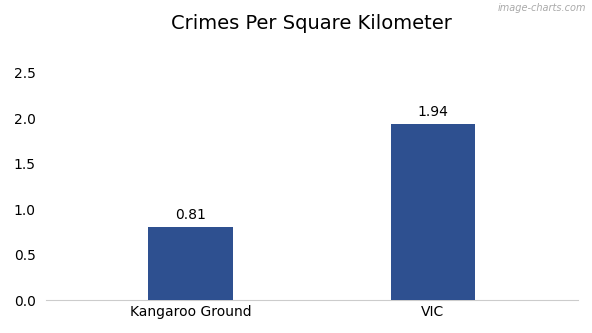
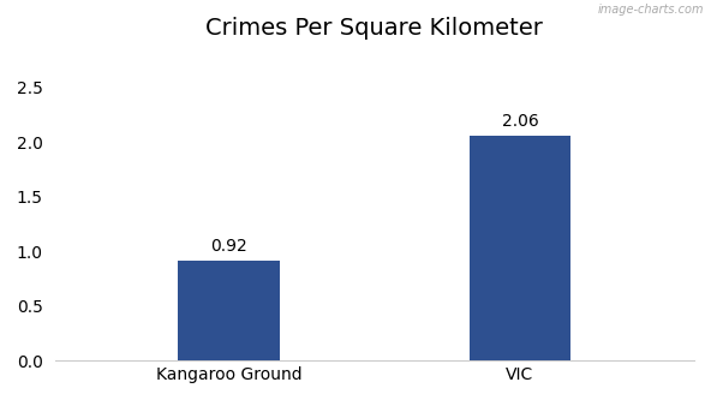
Kangaroo Ground: 0.81 -> 0.92
VIC: 1.94 -> 2.06
